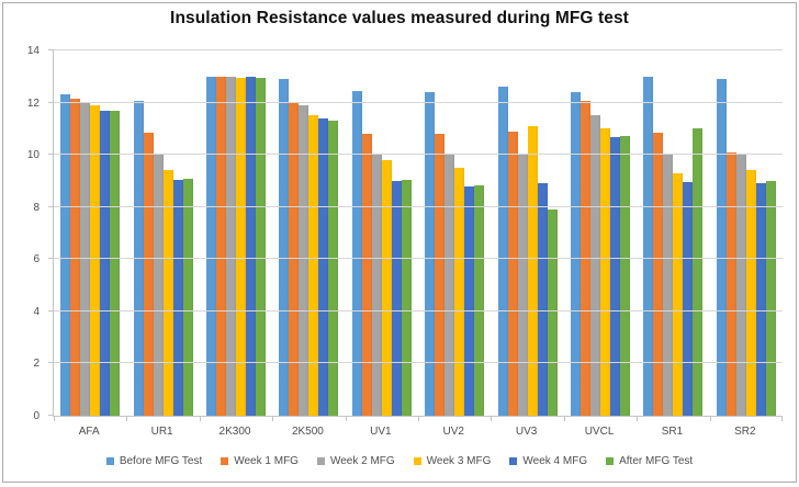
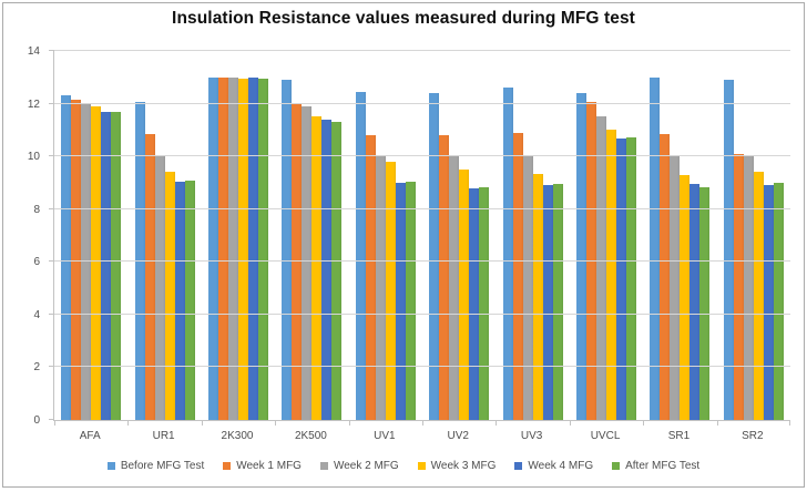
Week 3 MFG/UV3: 11.1 -> 9.3
After MFG Test/UV3: 7.9 -> 8.9
After MFG Test/SR1: 11.0 -> 8.8
